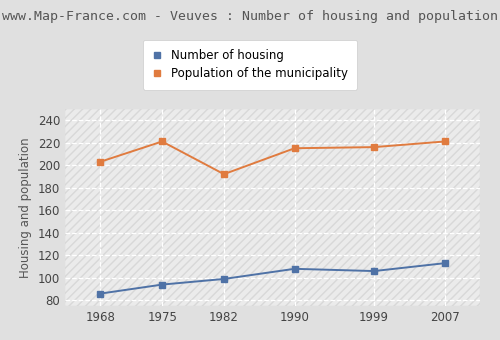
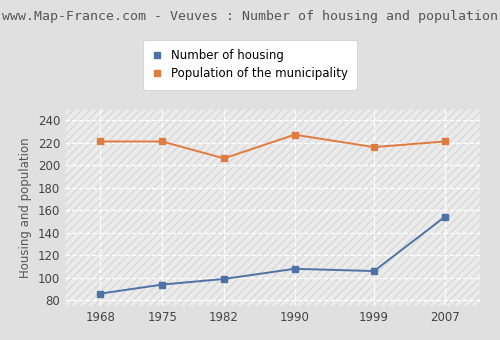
Population of the municipality/1968: 203 -> 221
Population of the municipality/1982: 192 -> 206
Population of the municipality/1990: 215 -> 227
Number of housing/2007: 113 -> 154
